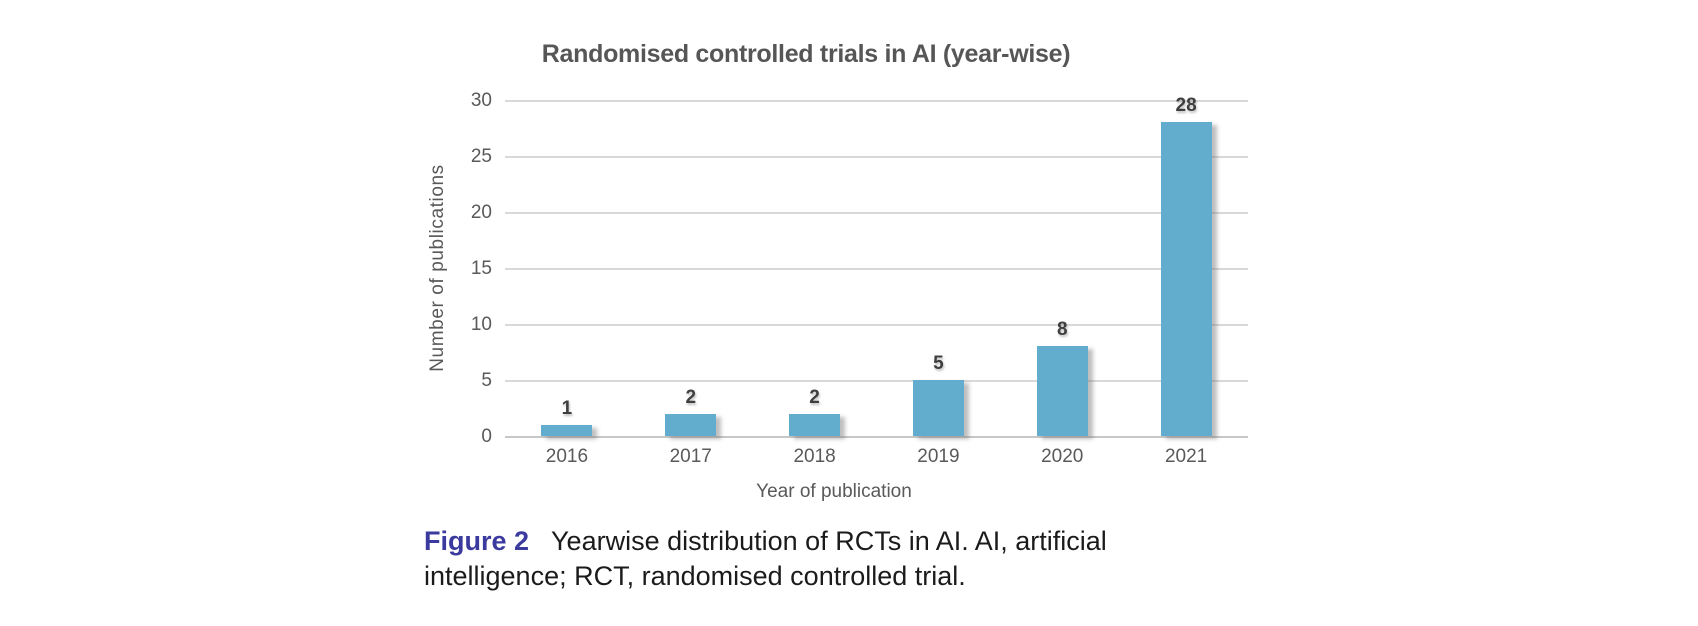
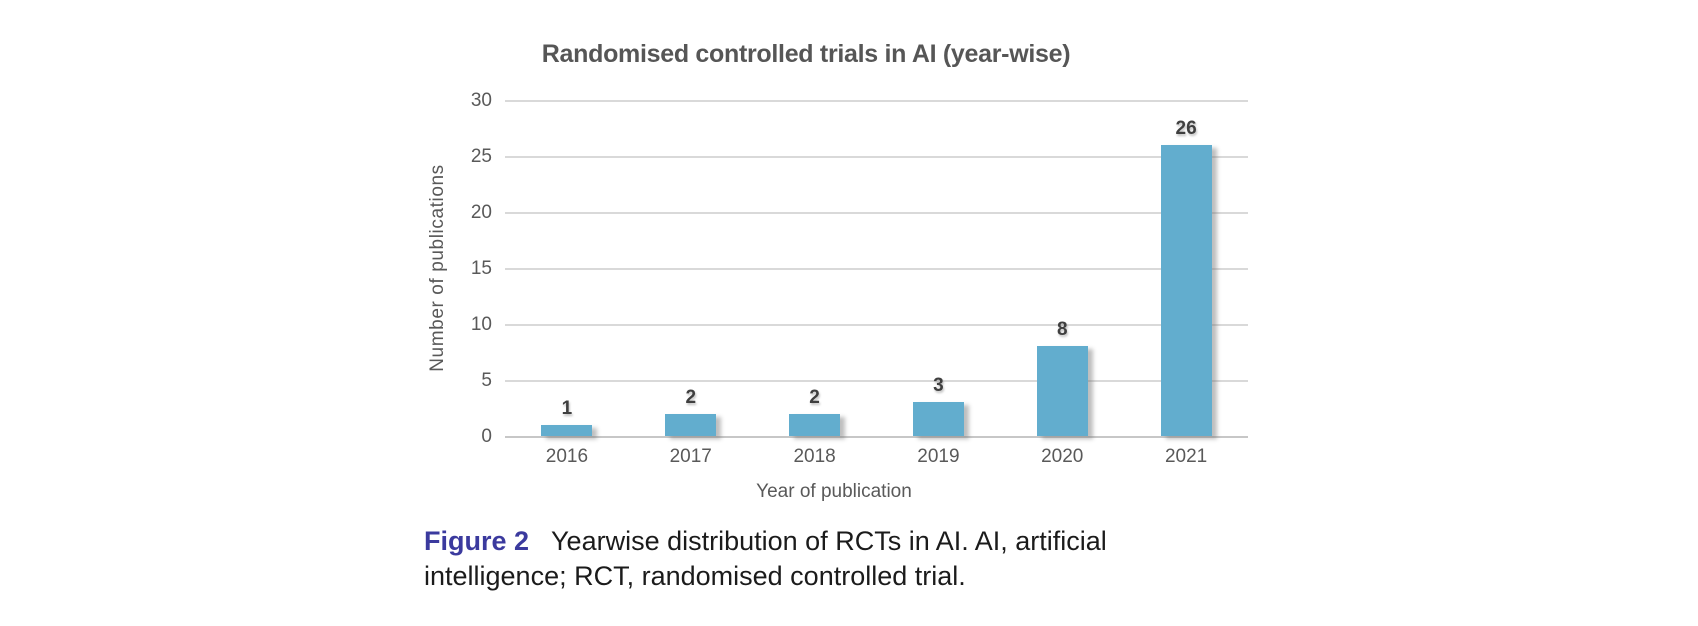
2019: 5 -> 3
2021: 28 -> 26
